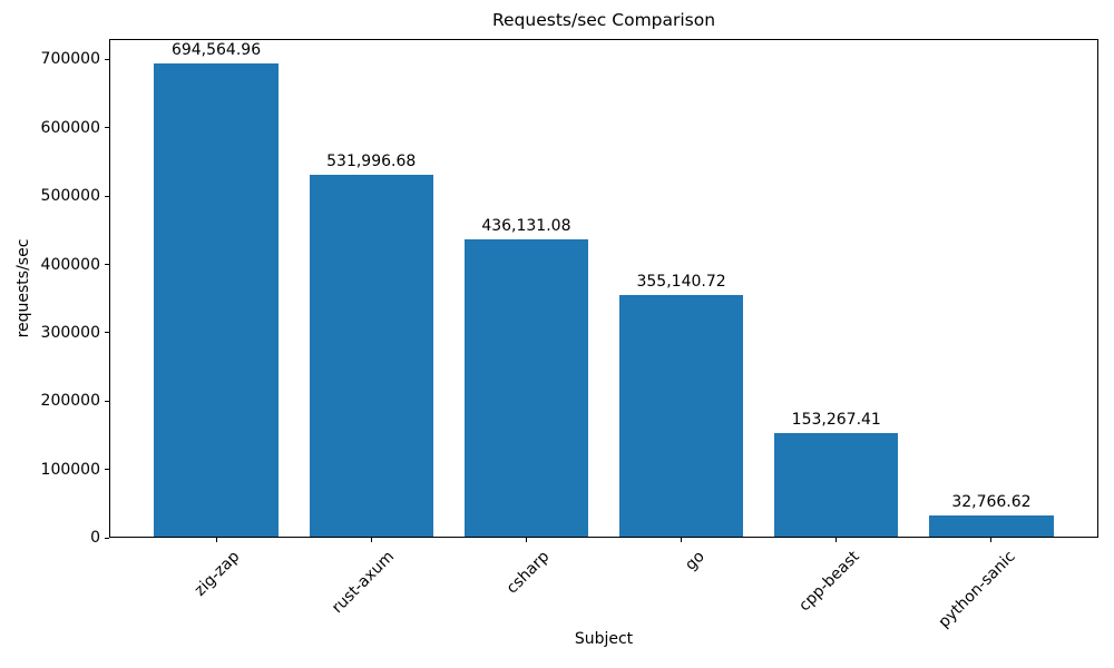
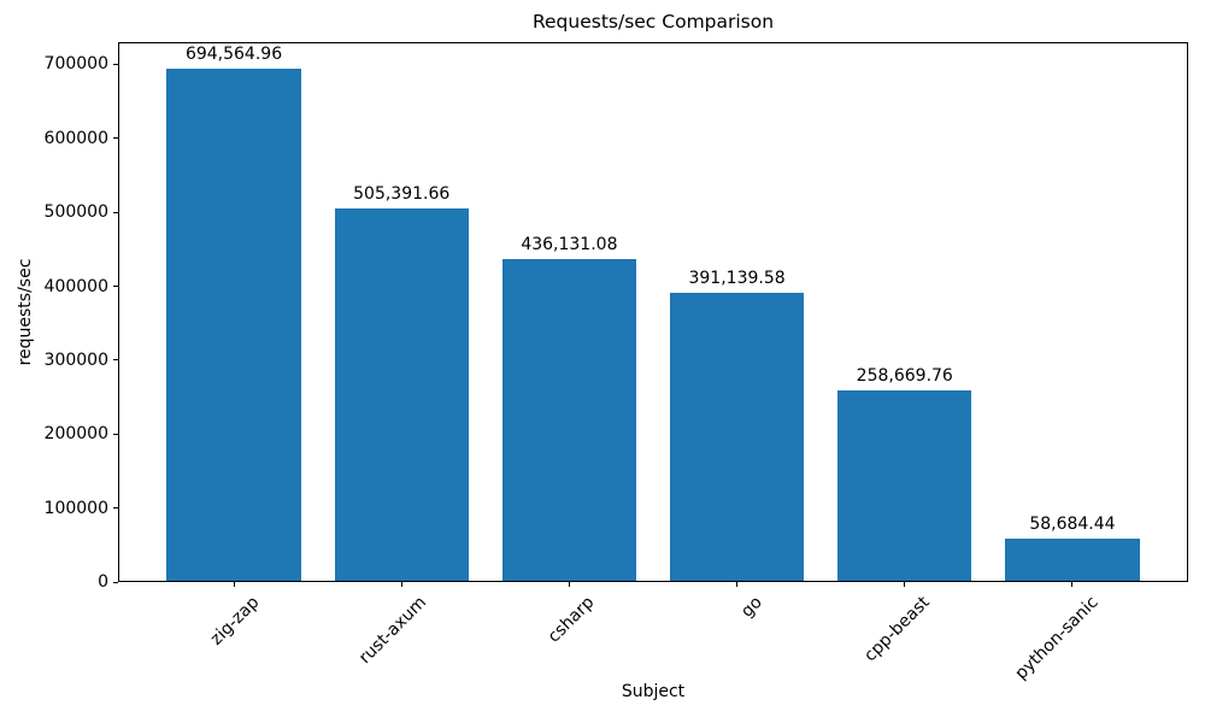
rust-axum: 531,996.68 -> 505,391.66
go: 355,140.72 -> 391,139.58
cpp-beast: 153,267.41 -> 258,669.76
python-sanic: 32,766.62 -> 58,684.44
